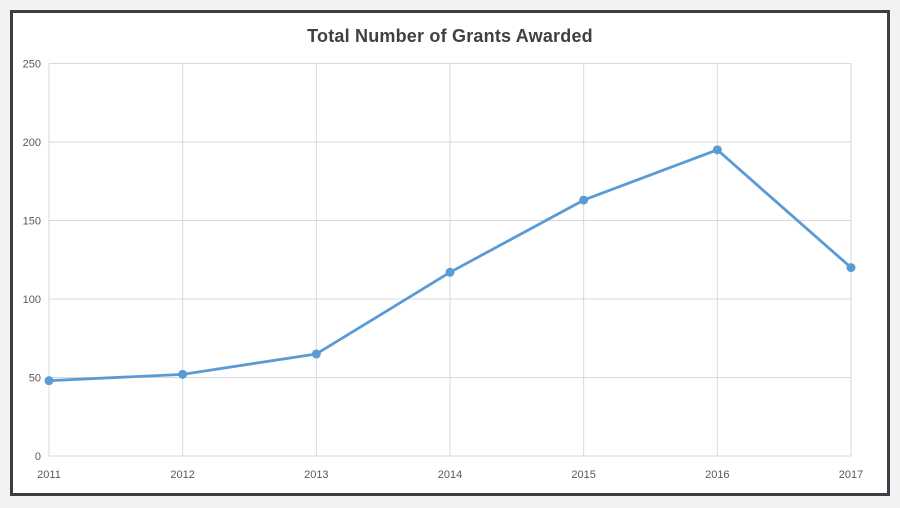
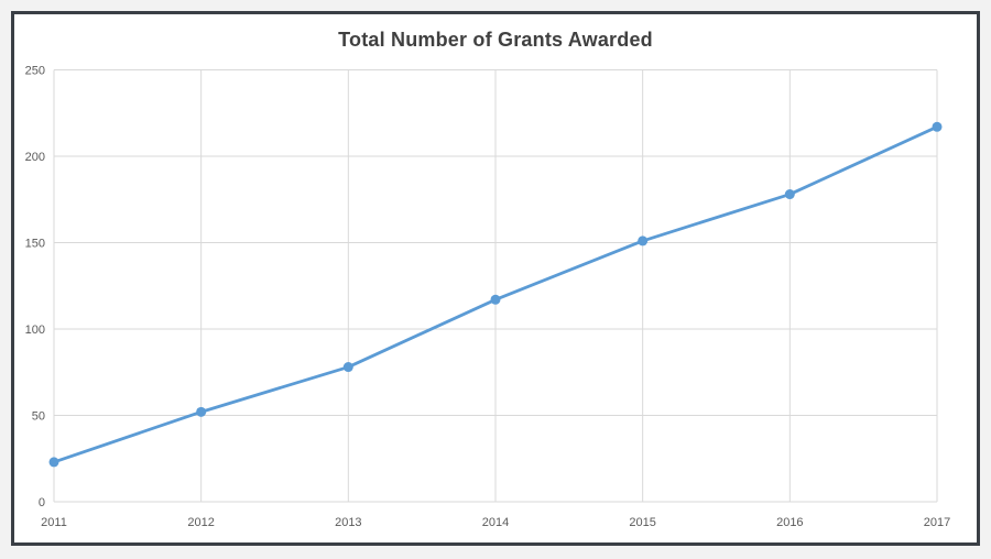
2011: 48 -> 23
2013: 65 -> 78
2015: 163 -> 151
2016: 195 -> 178
2017: 120 -> 217
